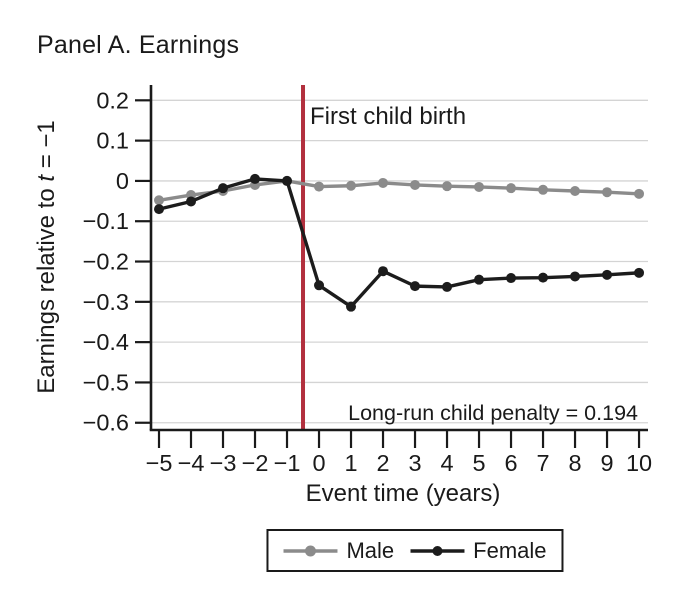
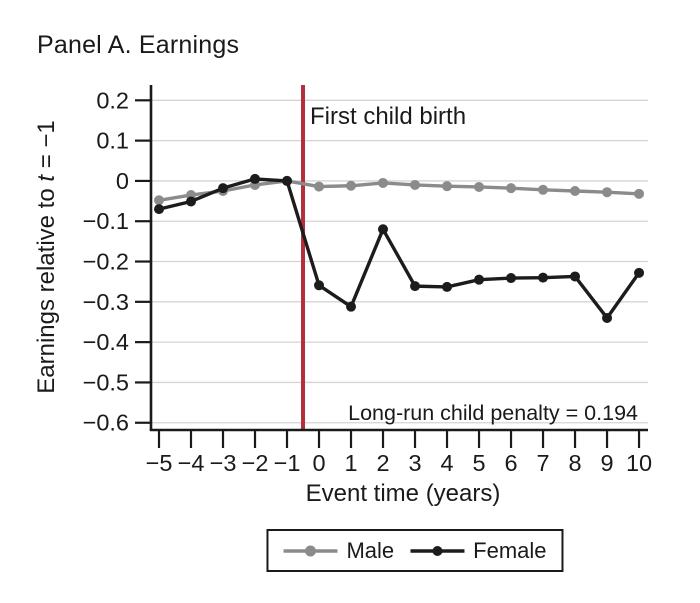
Female/2: -0.22 -> -0.12
Female/9: -0.23 -> -0.34
